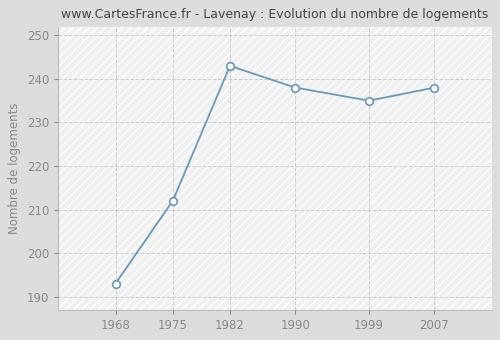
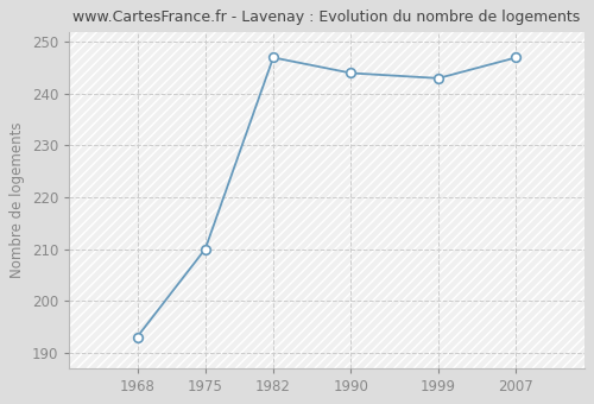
1975: 212 -> 210
1982: 243 -> 247
1990: 238 -> 244
1999: 235 -> 243
2007: 238 -> 247
